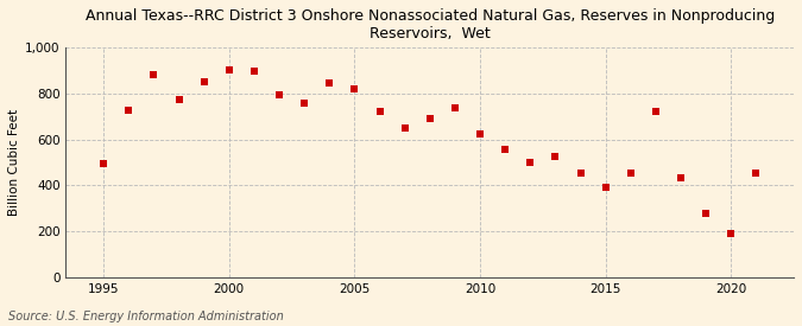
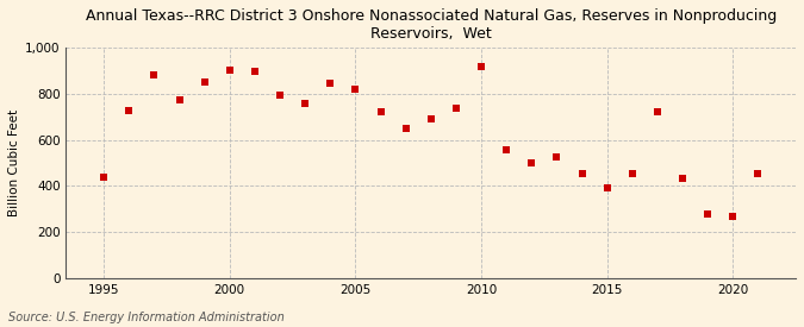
1995: 490 -> 440
2010: 620 -> 920
2020: 190 -> 270
